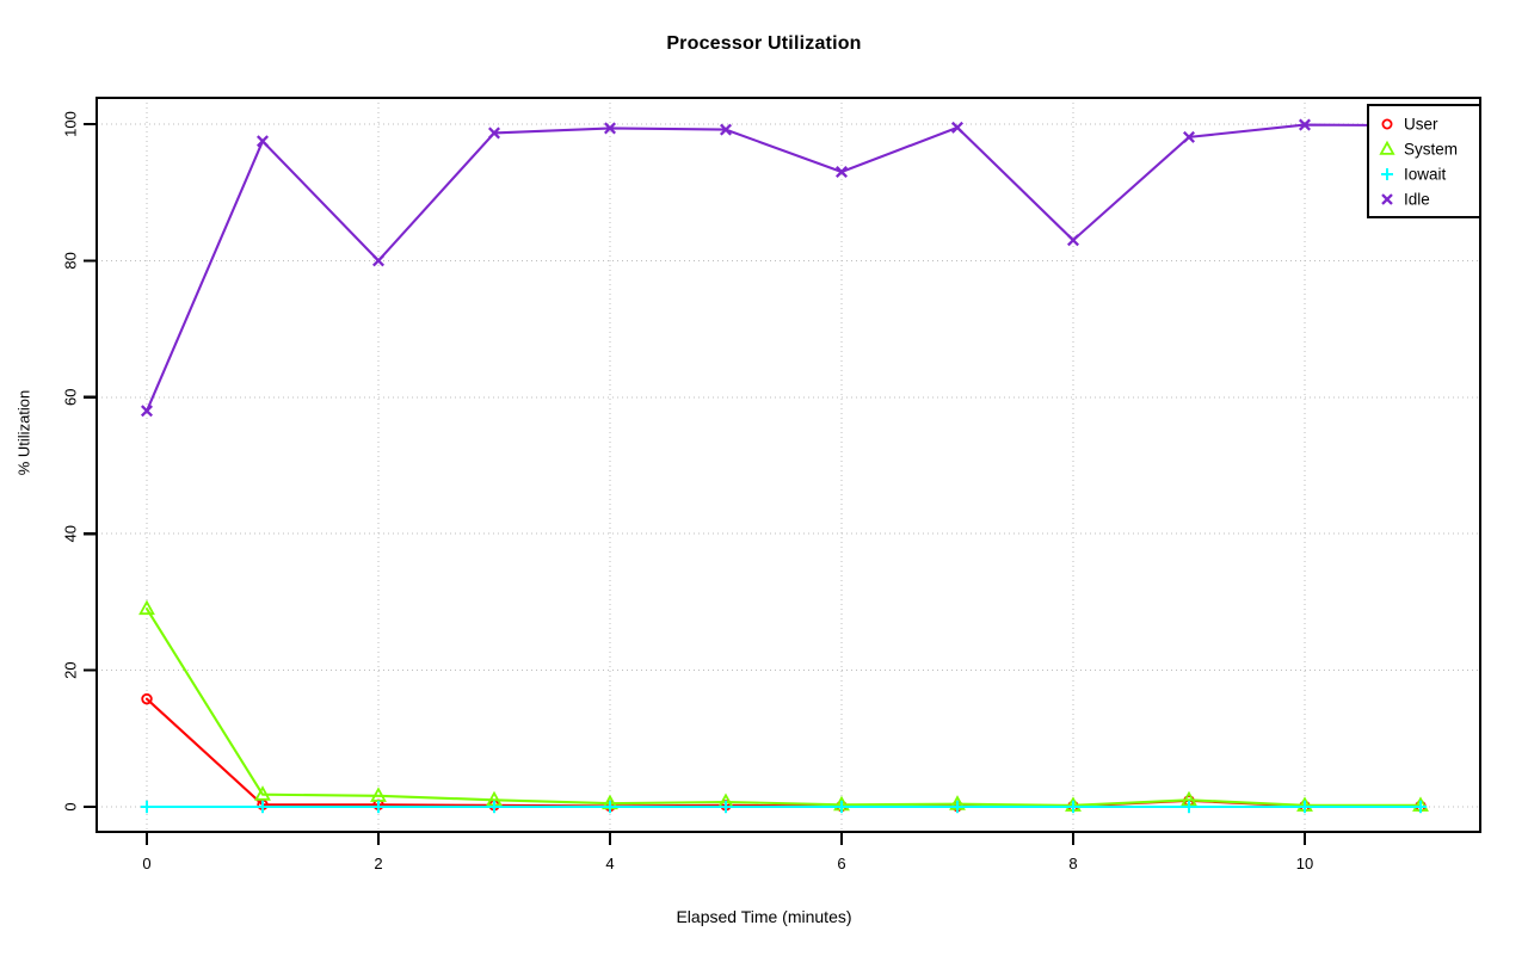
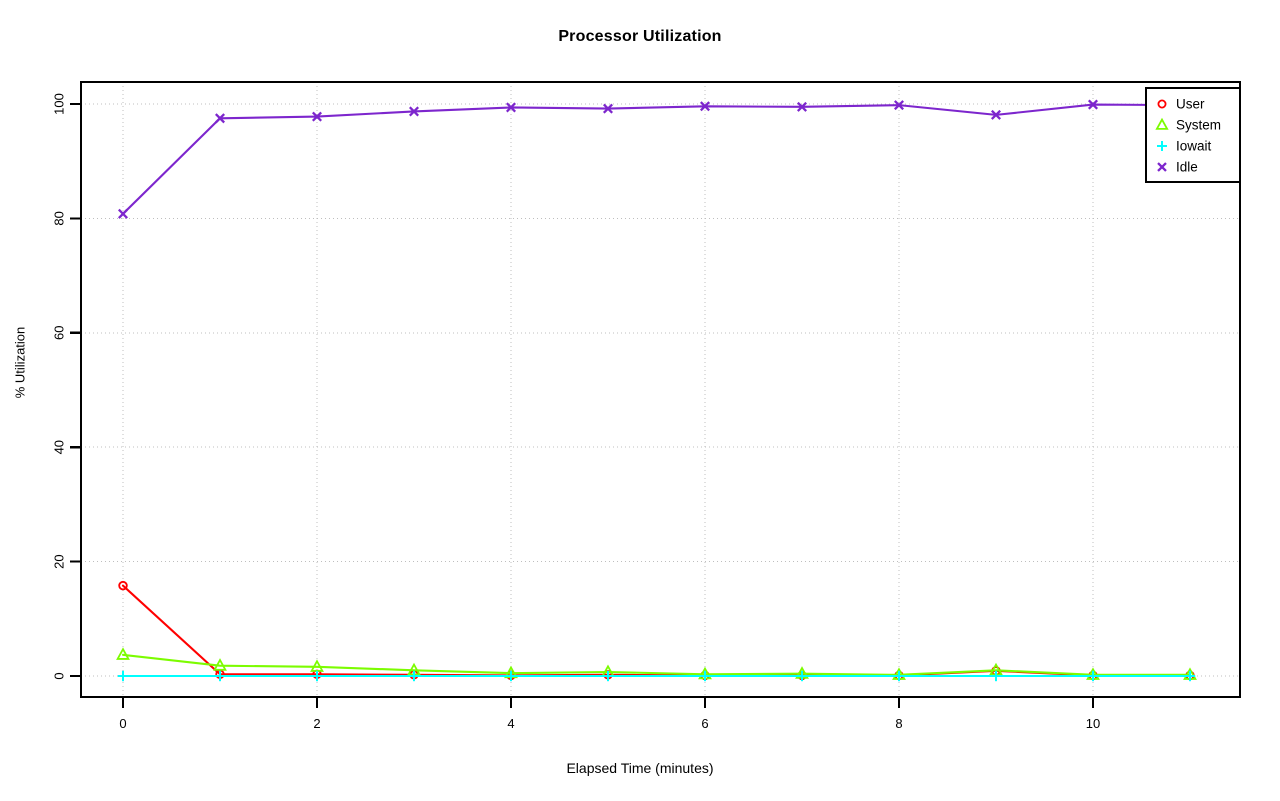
System/0: 29 -> 4
Idle/0: 58 -> 81
Idle/2: 80 -> 98
Idle/6: 93 -> 100
Idle/8: 83 -> 100
